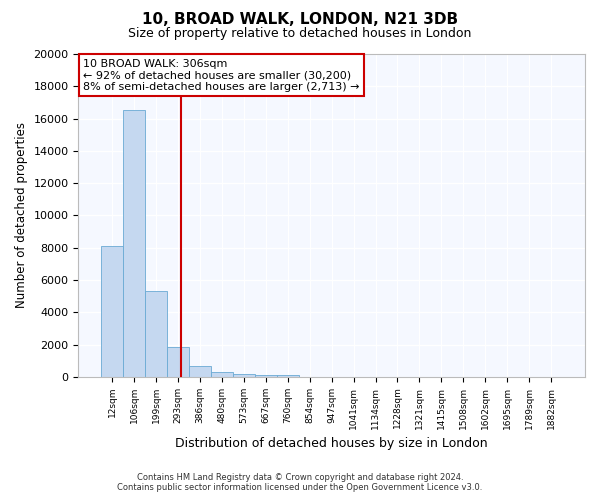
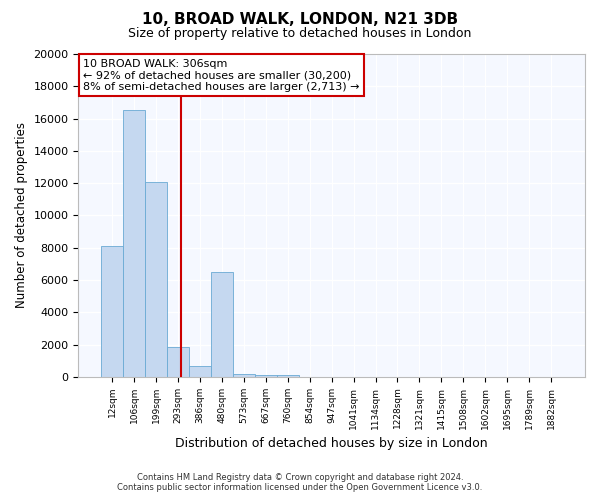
199sqm: 5300 -> 12100
480sqm: 300 -> 6500
